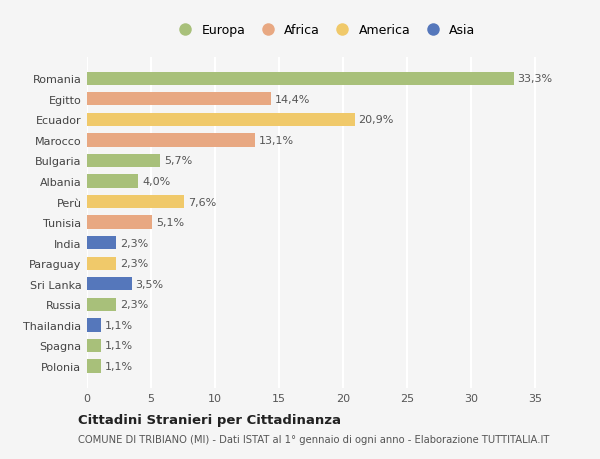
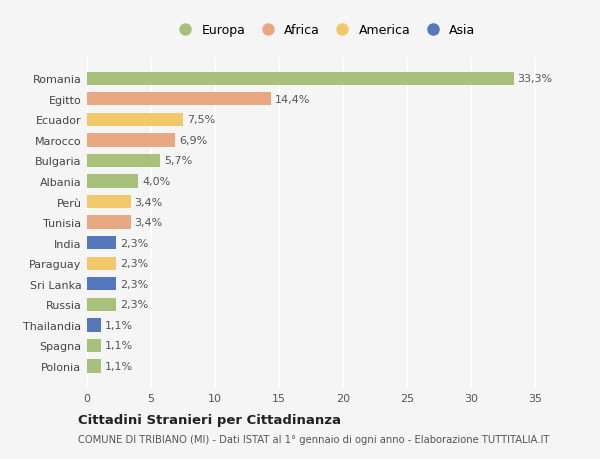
Ecuador: 20,9% -> 7,5%
Marocco: 13,1% -> 6,9%
Perù: 7,6% -> 3,4%
Tunisia: 5,1% -> 3,4%
Sri Lanka: 3,5% -> 2,3%
